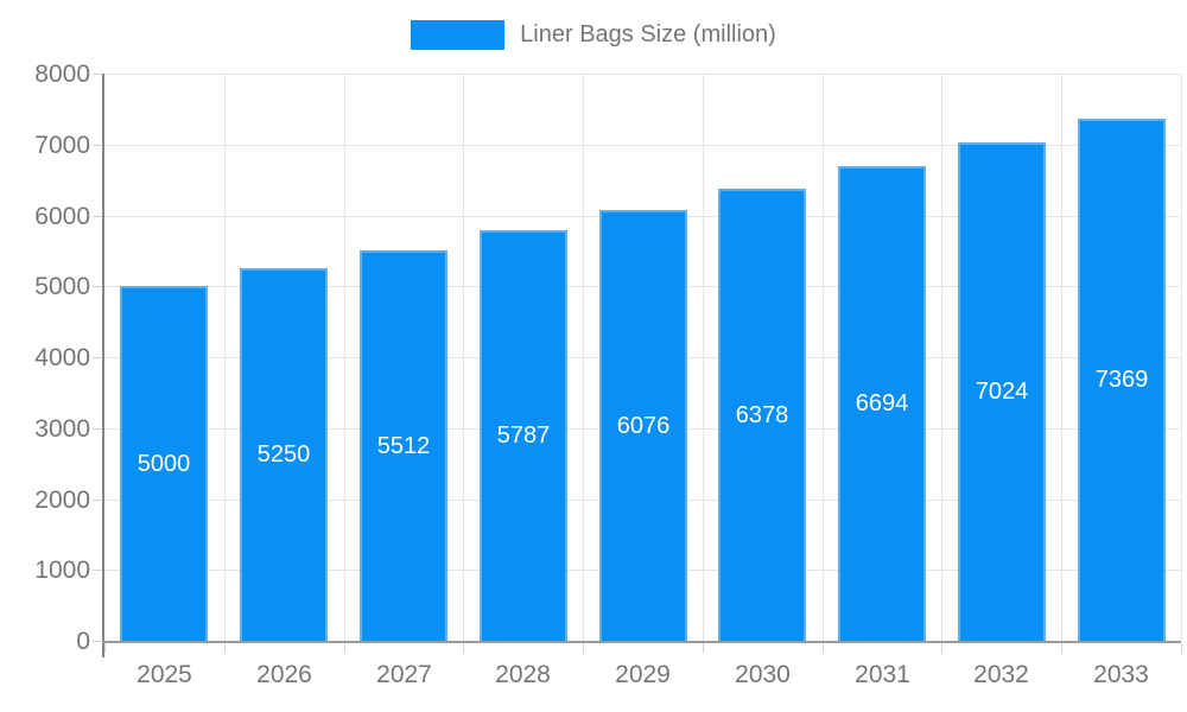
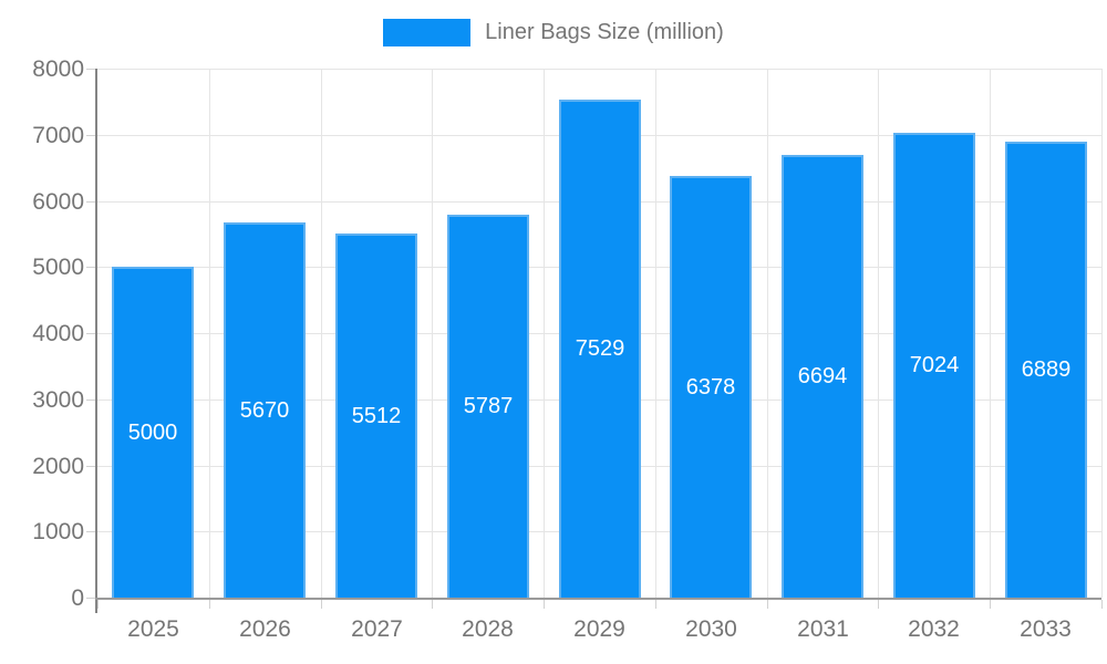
2026: 5250 -> 5670
2029: 6076 -> 7529
2033: 7369 -> 6889
